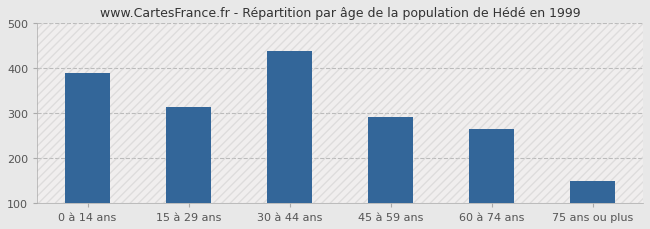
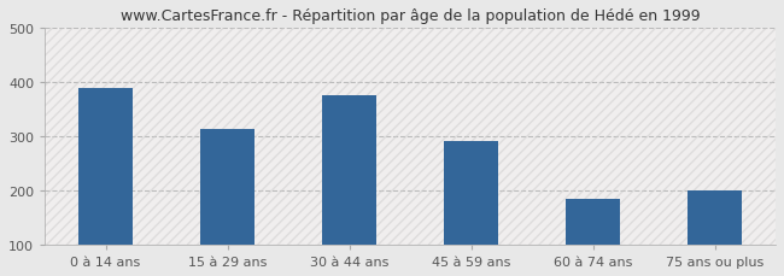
30 à 44 ans: 437 -> 375
60 à 74 ans: 265 -> 185
75 ans ou plus: 148 -> 200
